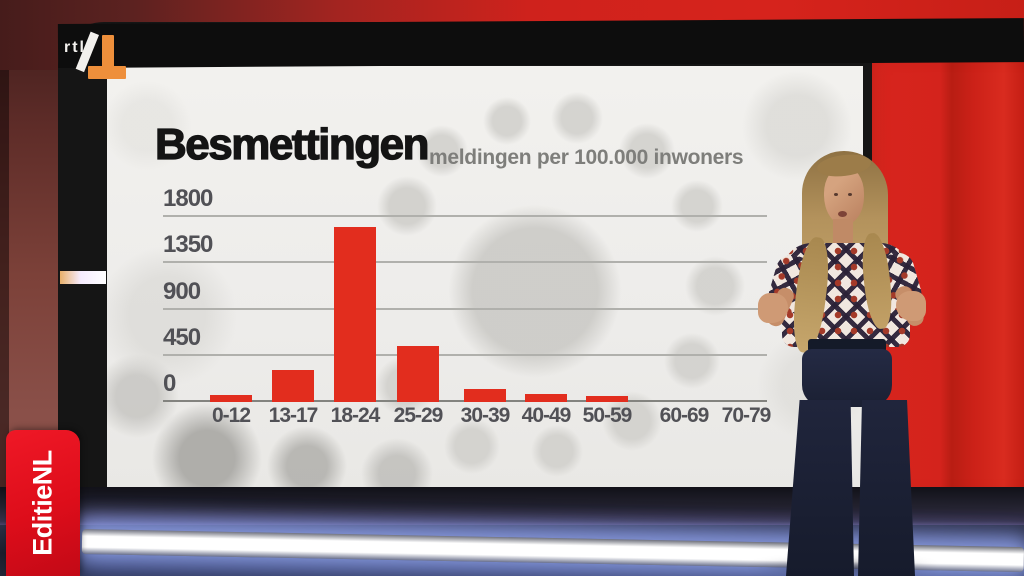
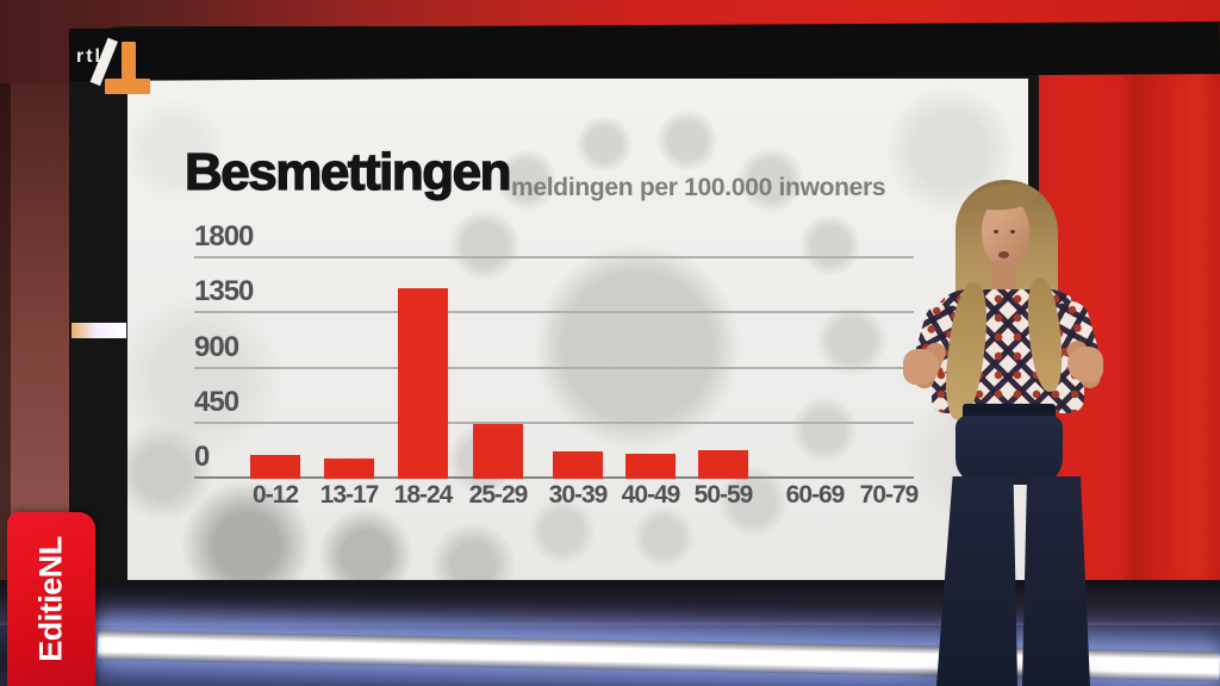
0-12: 60 -> 190
13-17: 310 -> 170
18-24: 1700 -> 1560
25-29: 540 -> 450
30-39: 130 -> 220
40-49: 80 -> 200
50-59: 60 -> 230
